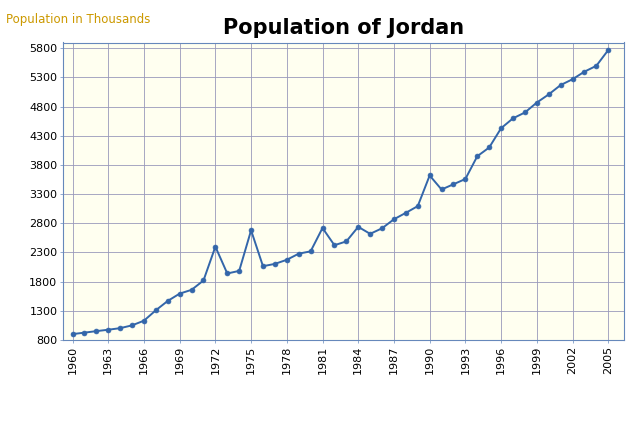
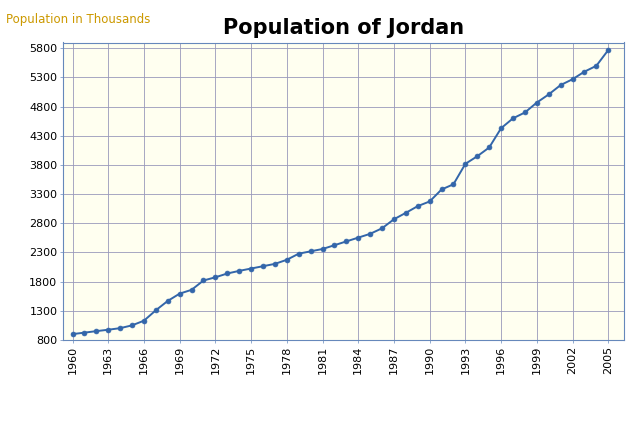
1972: 2400 -> 1880
1975: 2680 -> 2020
1981: 2720 -> 2360
1984: 2740 -> 2560
1990: 3620 -> 3180
1993: 3560 -> 3820
